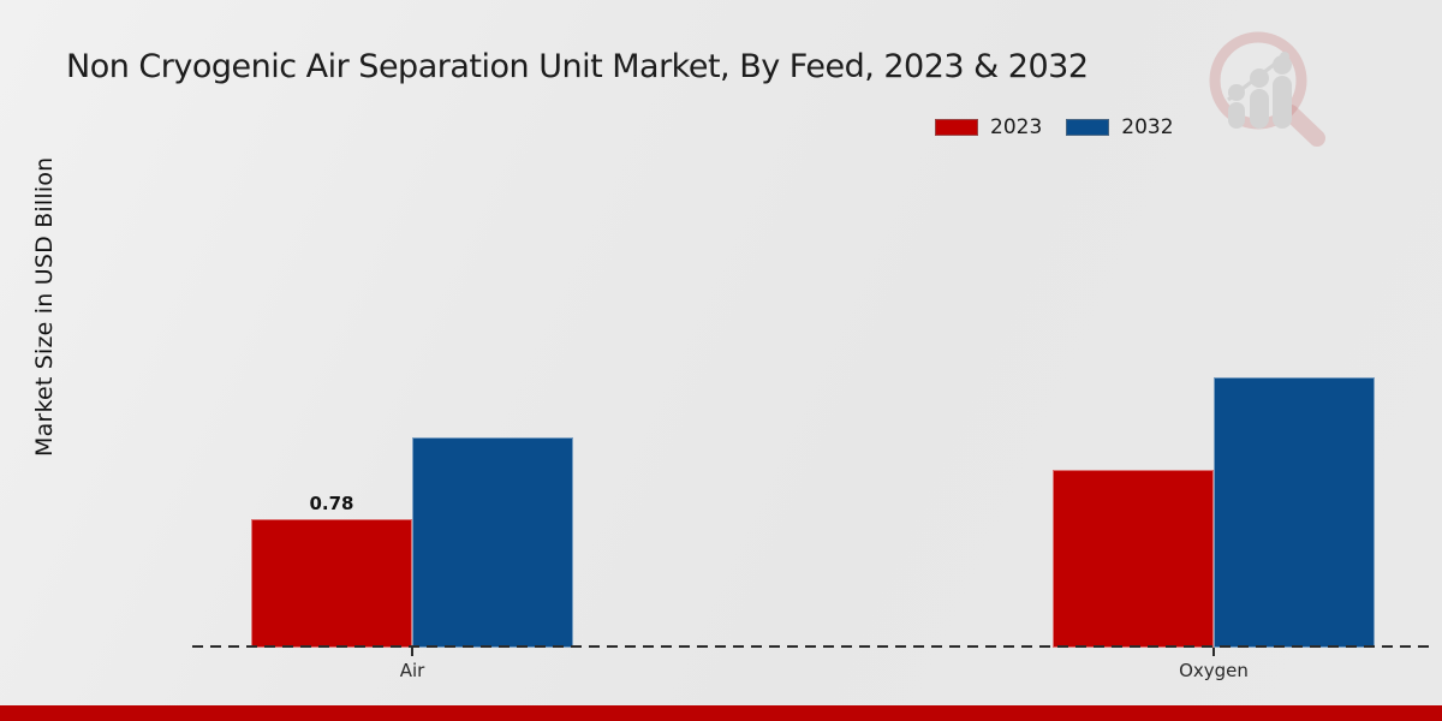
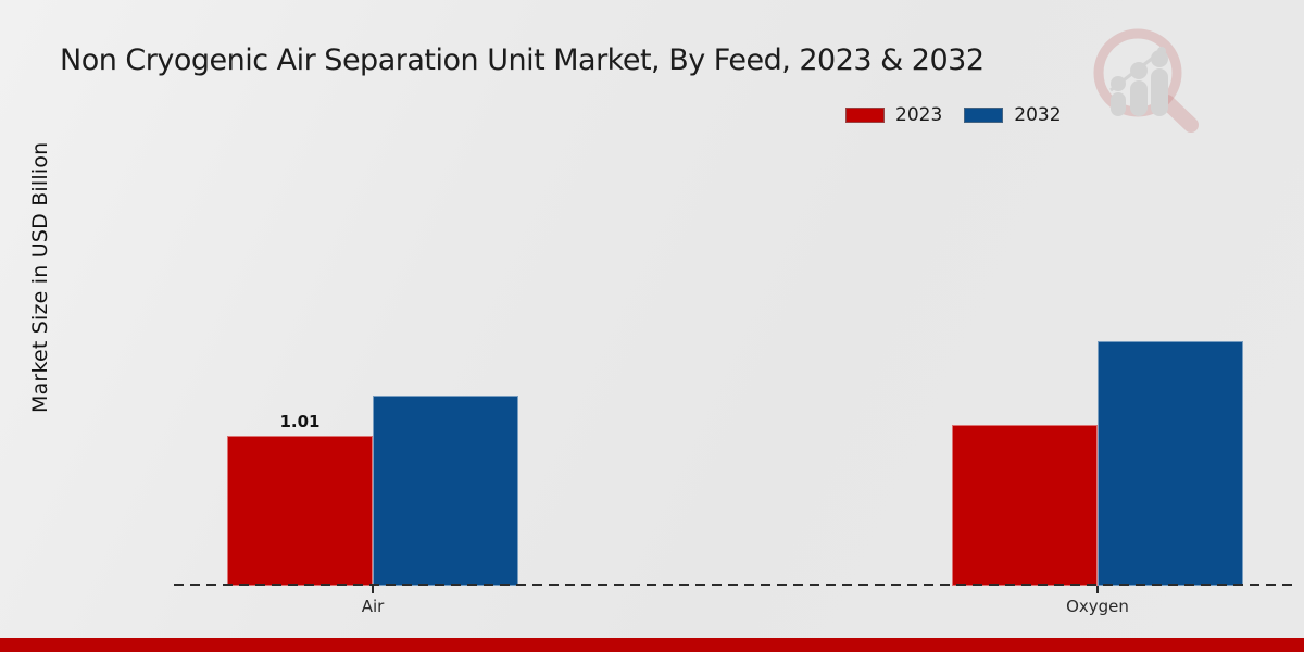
2023/Air: 0.78 -> 1.01
